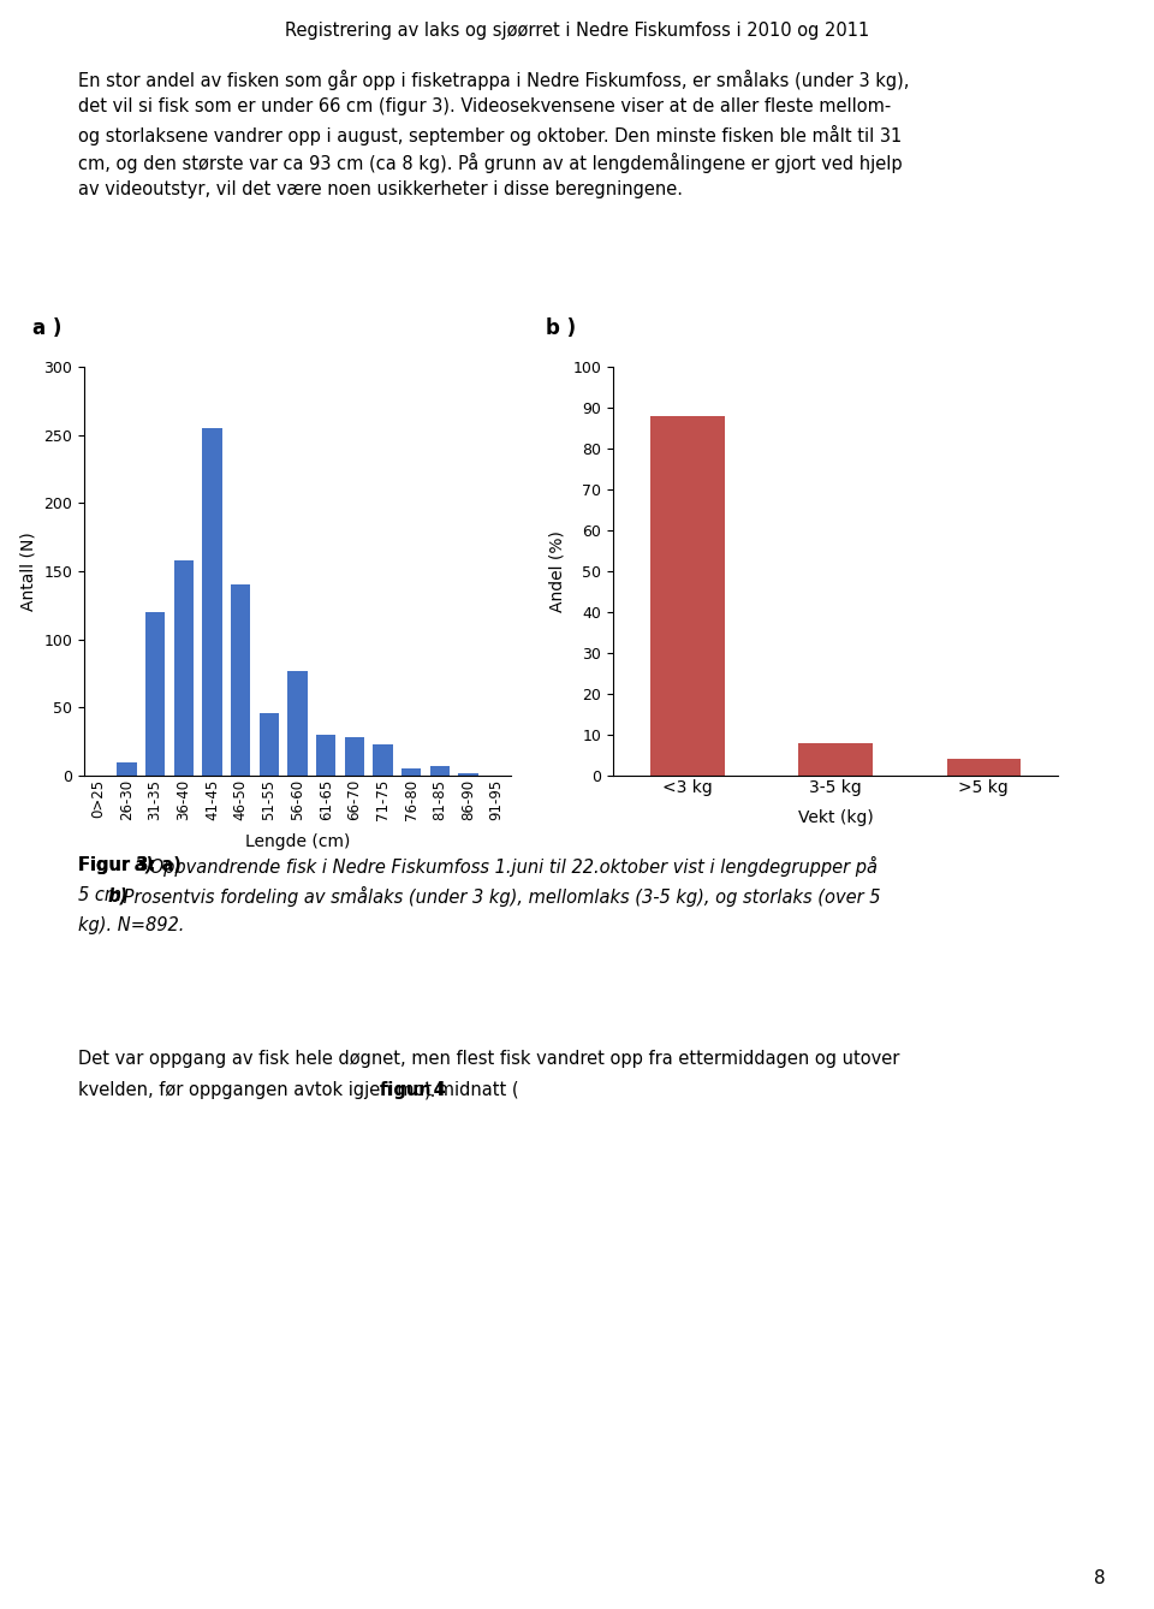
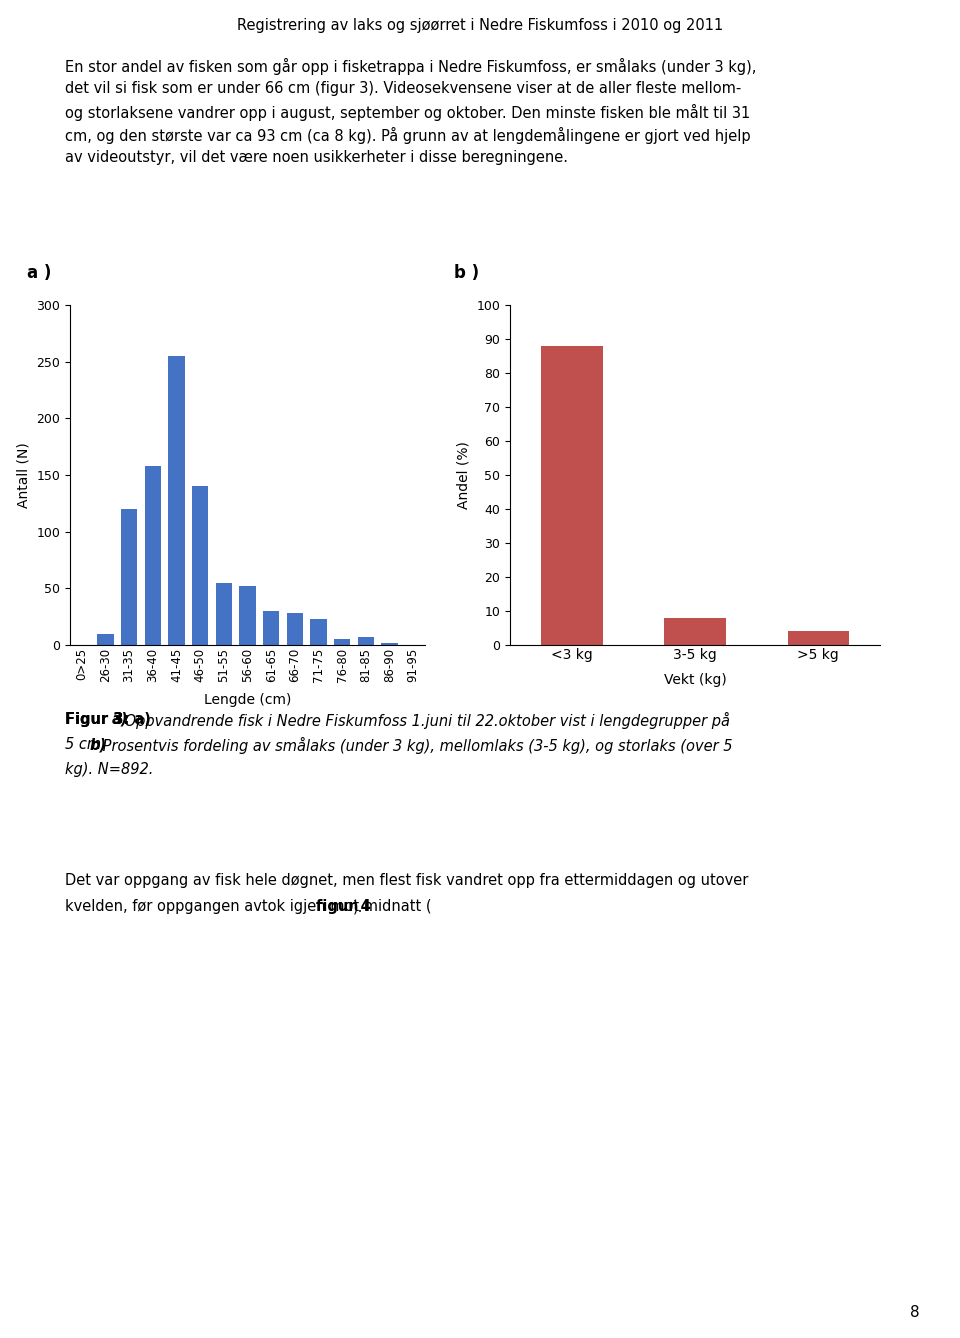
51-55: 46 -> 55
56-60: 77 -> 52
